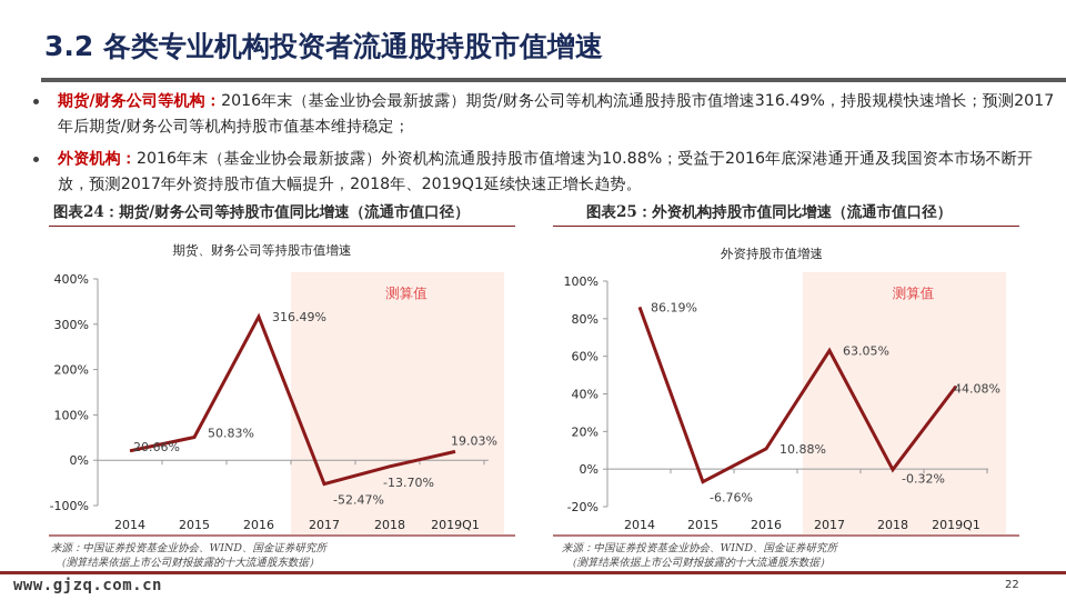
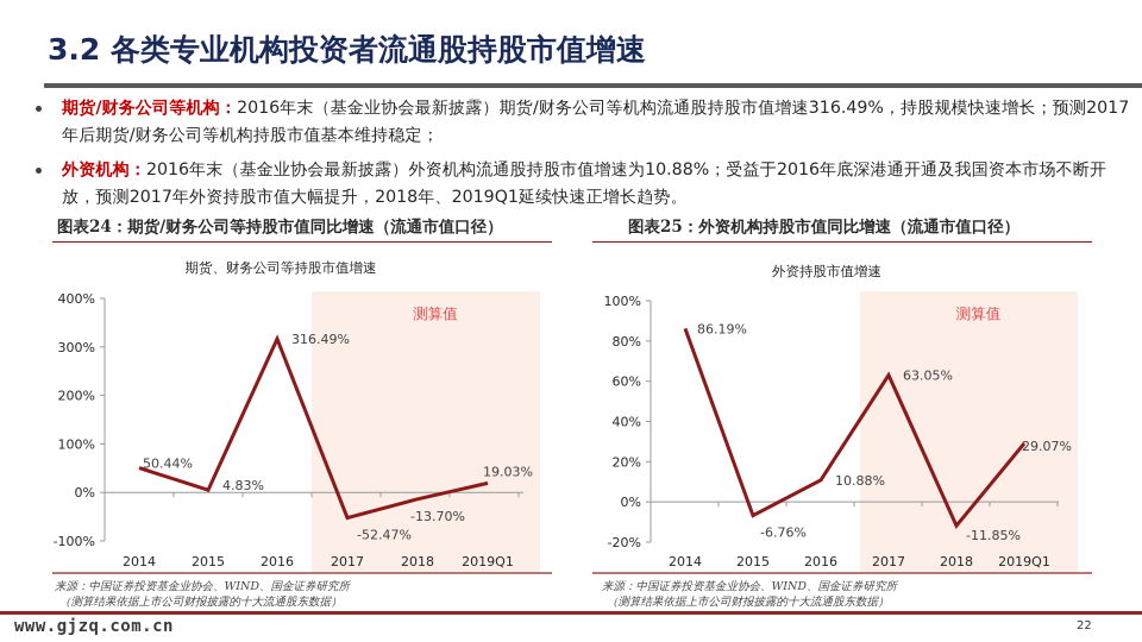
期货、财务公司等持股市值增速/2014: 20.66% -> 50.44%
期货、财务公司等持股市值增速/2015: 50.83% -> 4.83%
外资持股市值增速/2018: -0.32% -> -11.85%
外资持股市值增速/2019Q1: 44.08% -> 29.07%
